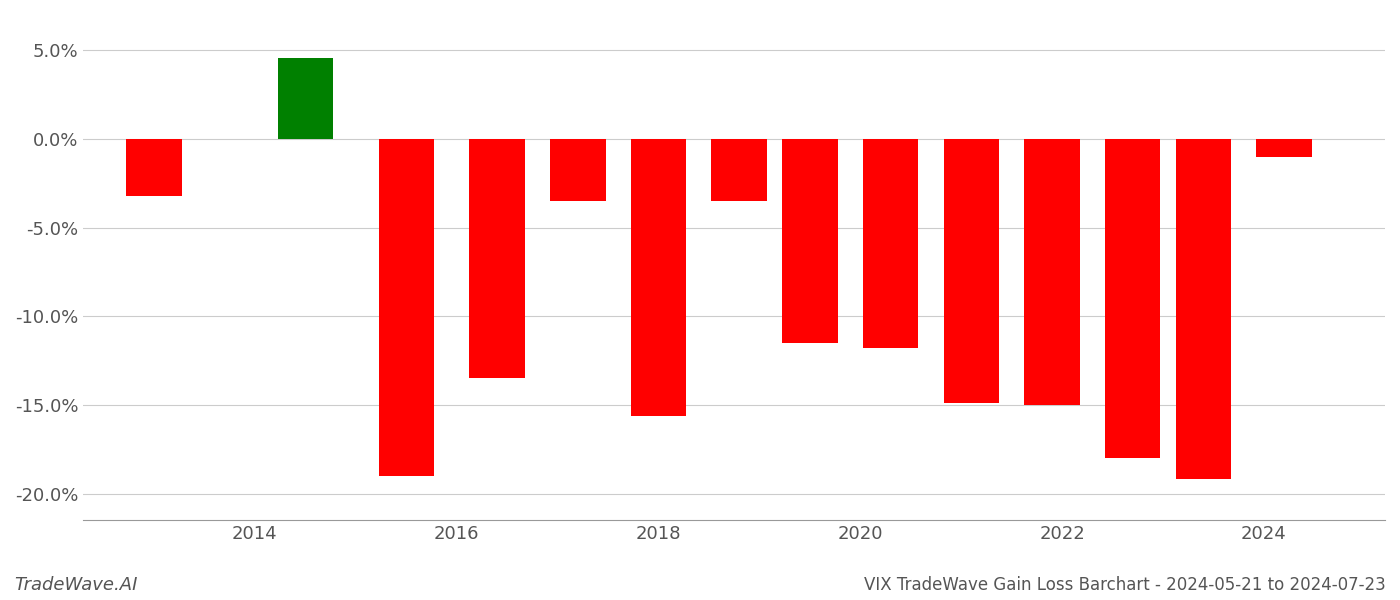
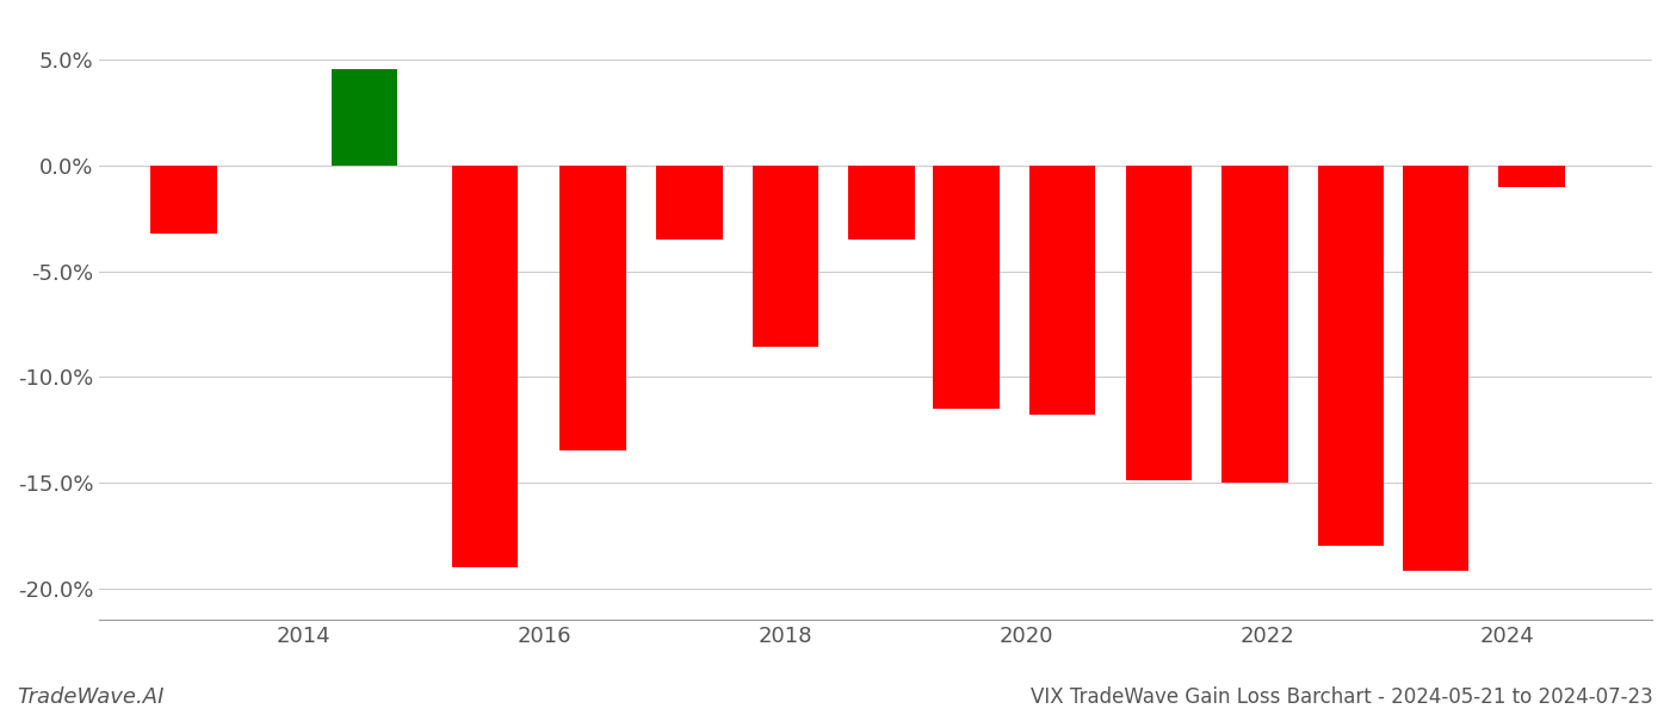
2018: -15.6% -> -8.6%
